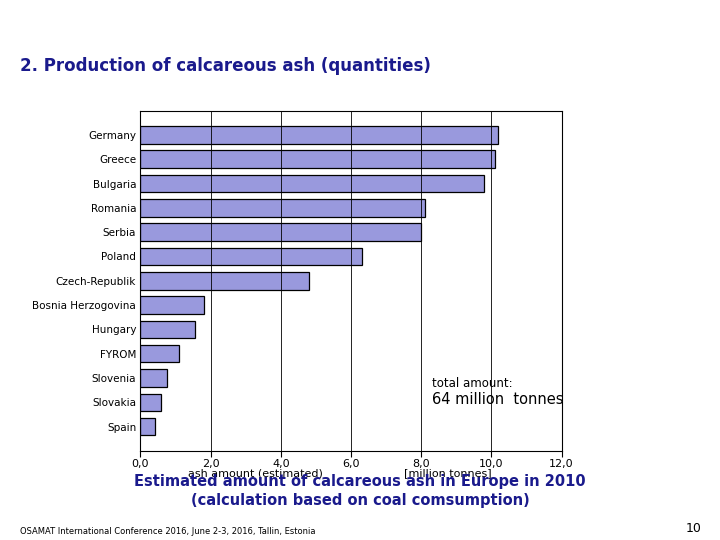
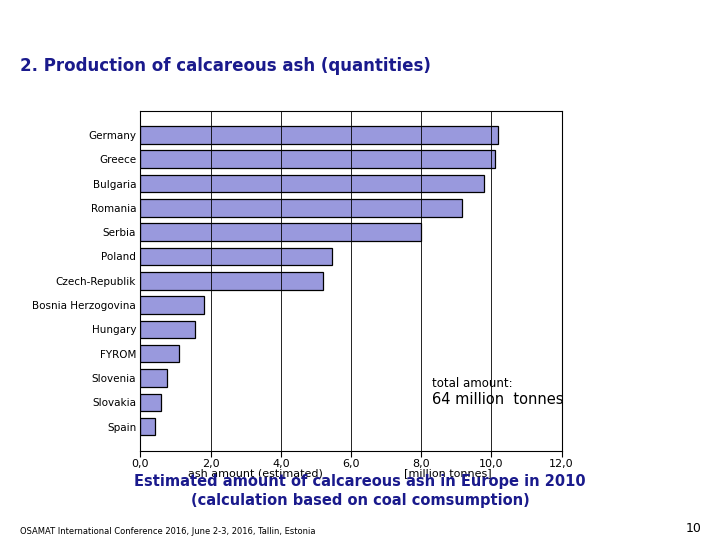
Romania: 8,10 -> 9,15
Poland: 6,30 -> 5,45
Czech-Republik: 4,80 -> 5,20
